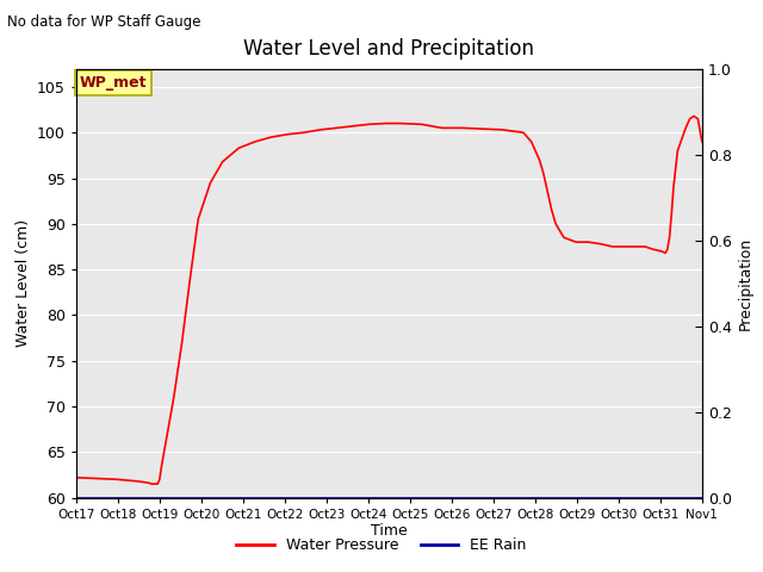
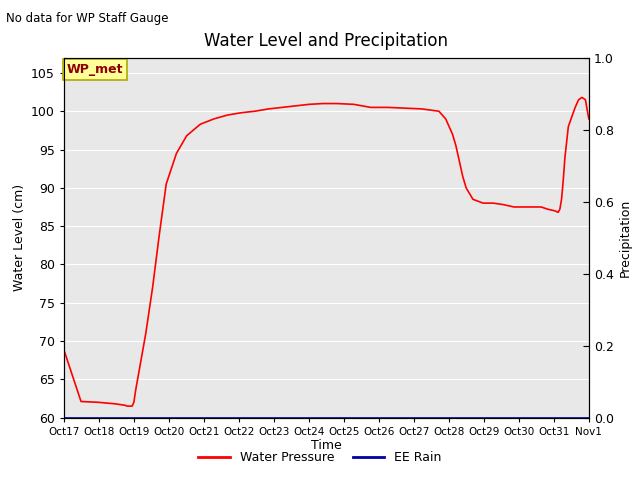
Oct17: 62.2 -> 68.8
